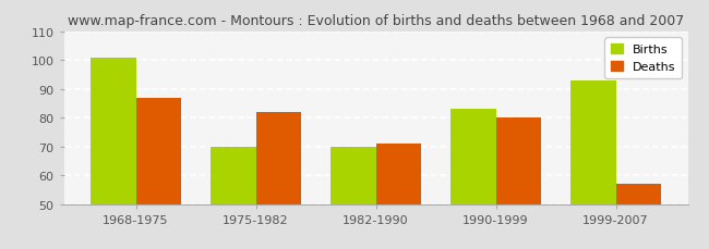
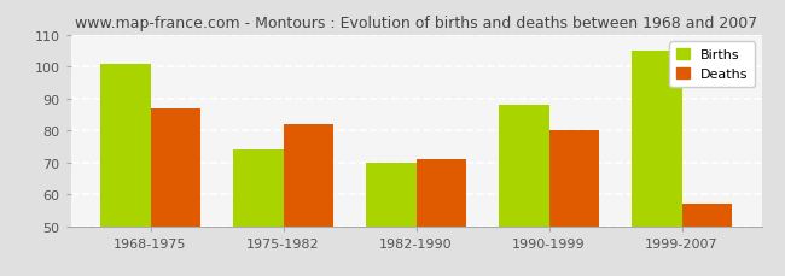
Births/1975-1982: 70 -> 74
Births/1990-1999: 83 -> 88
Births/1999-2007: 93 -> 105
